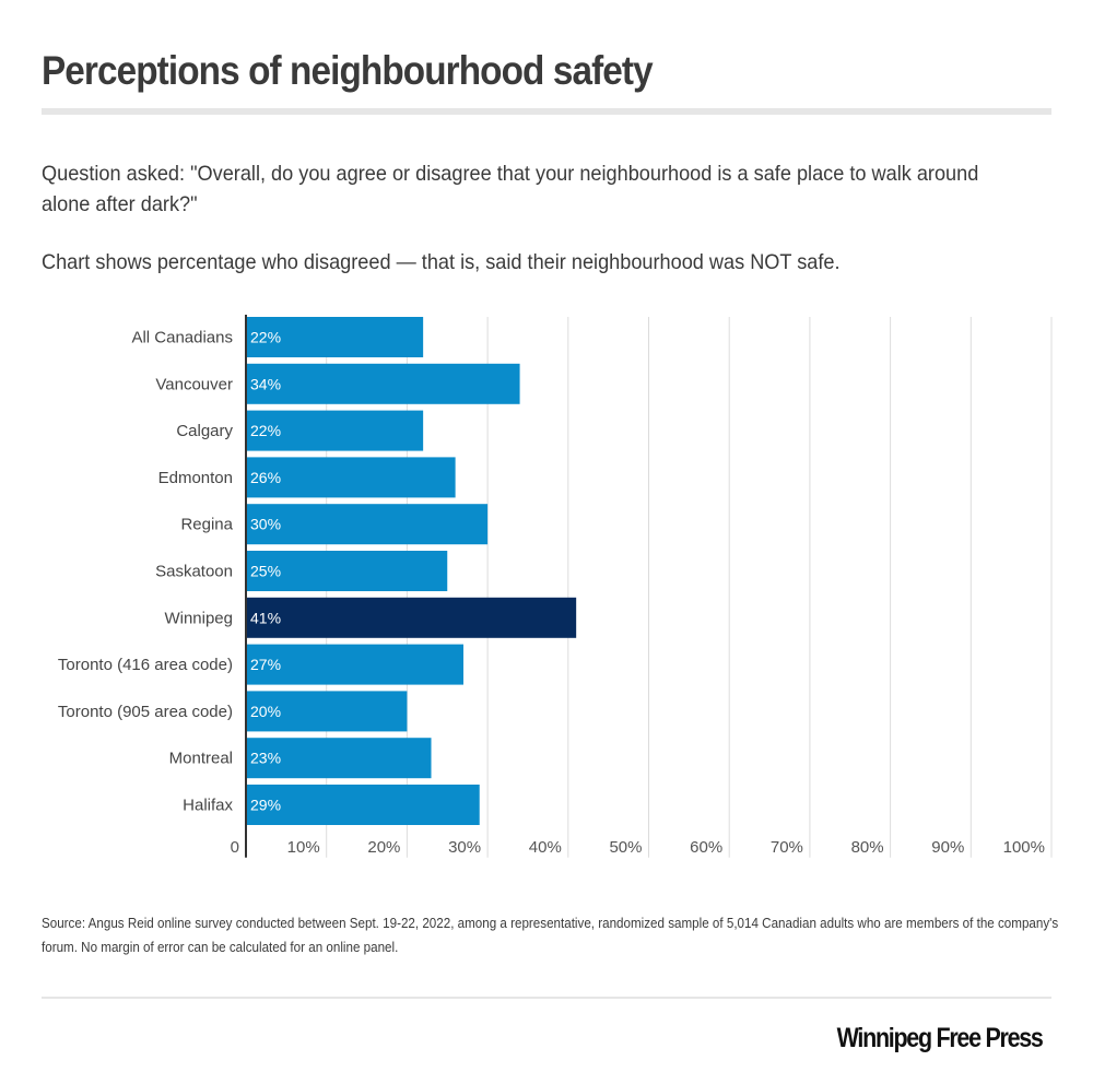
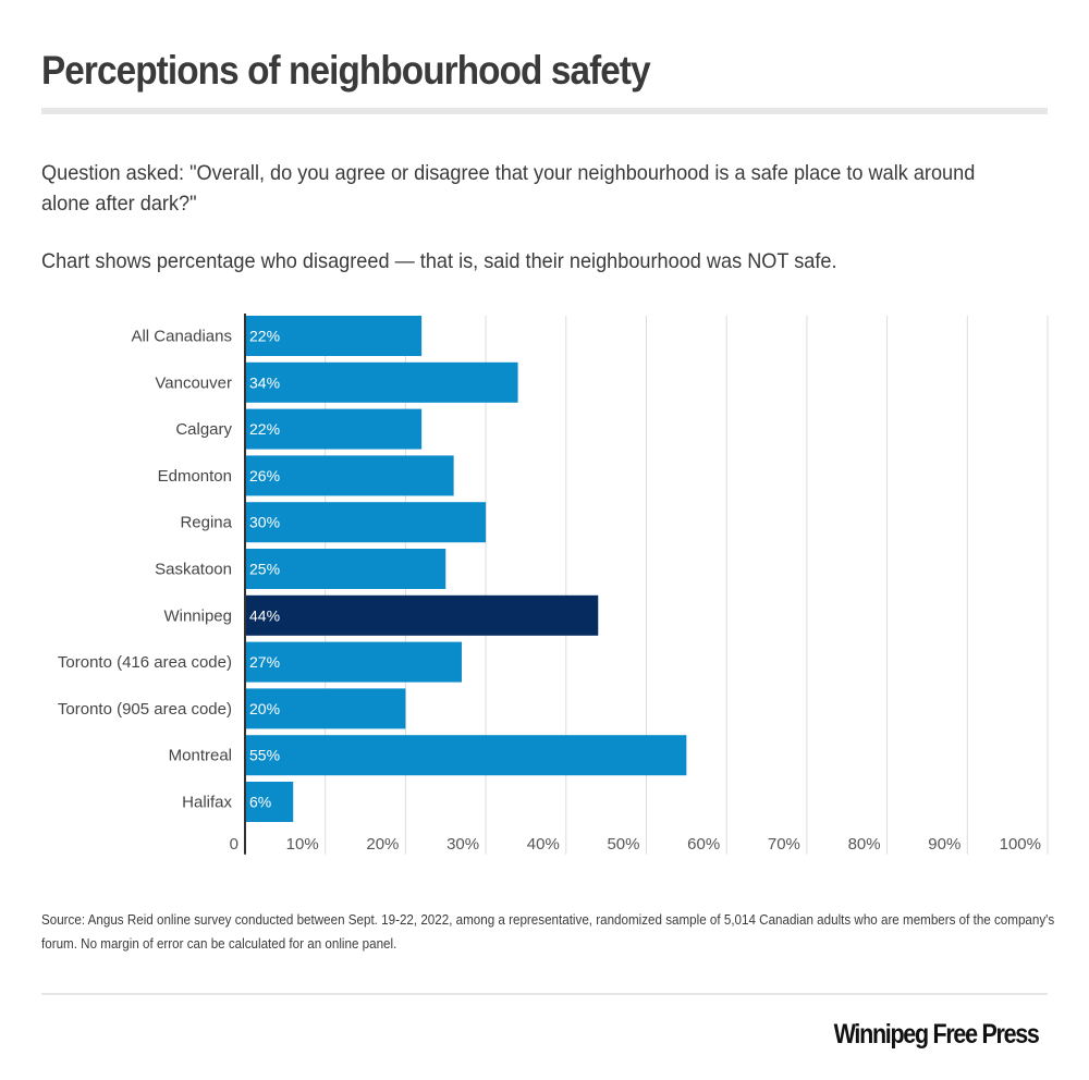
Winnipeg: 41% -> 44%
Montreal: 23% -> 55%
Halifax: 29% -> 6%
